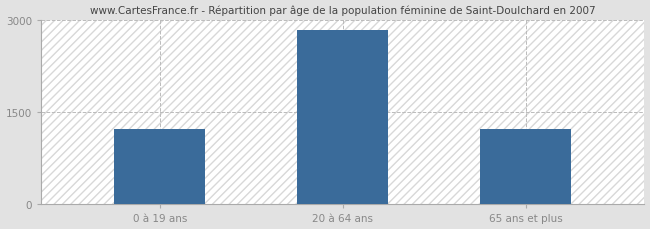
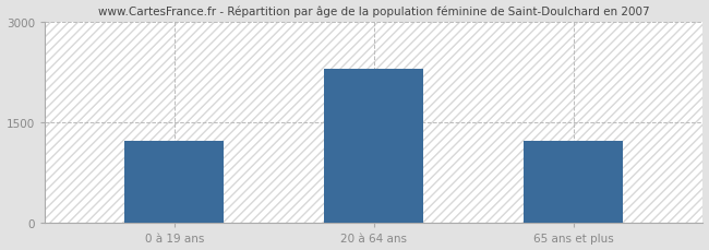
20 à 64 ans: 2840 -> 2300
